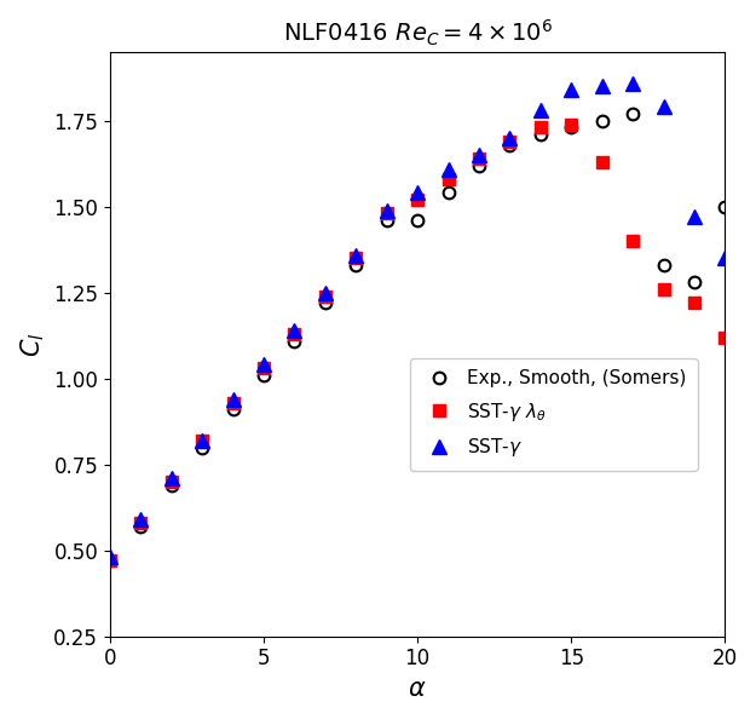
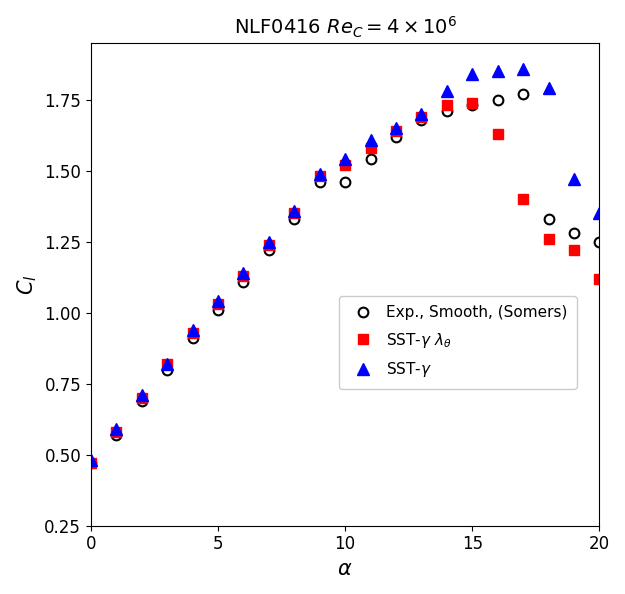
Exp., Smooth, (Somers)/20: 1.50 -> 1.25
